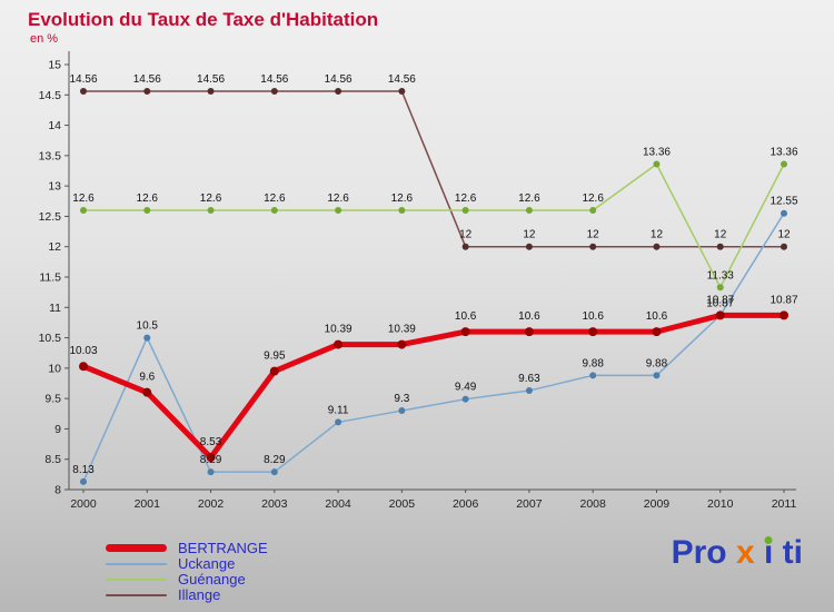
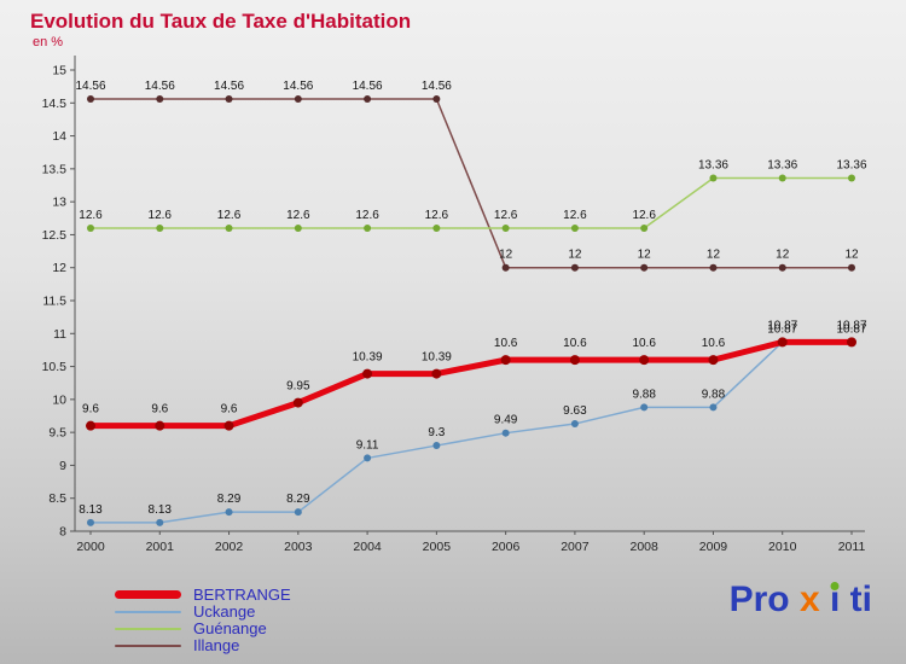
BERTRANGE/2000: 10.03 -> 9.6
Uckange/2001: 10.5 -> 8.13
BERTRANGE/2002: 8.53 -> 9.6
Guénange/2010: 11.33 -> 13.36
Uckange/2011: 12.55 -> 10.87
